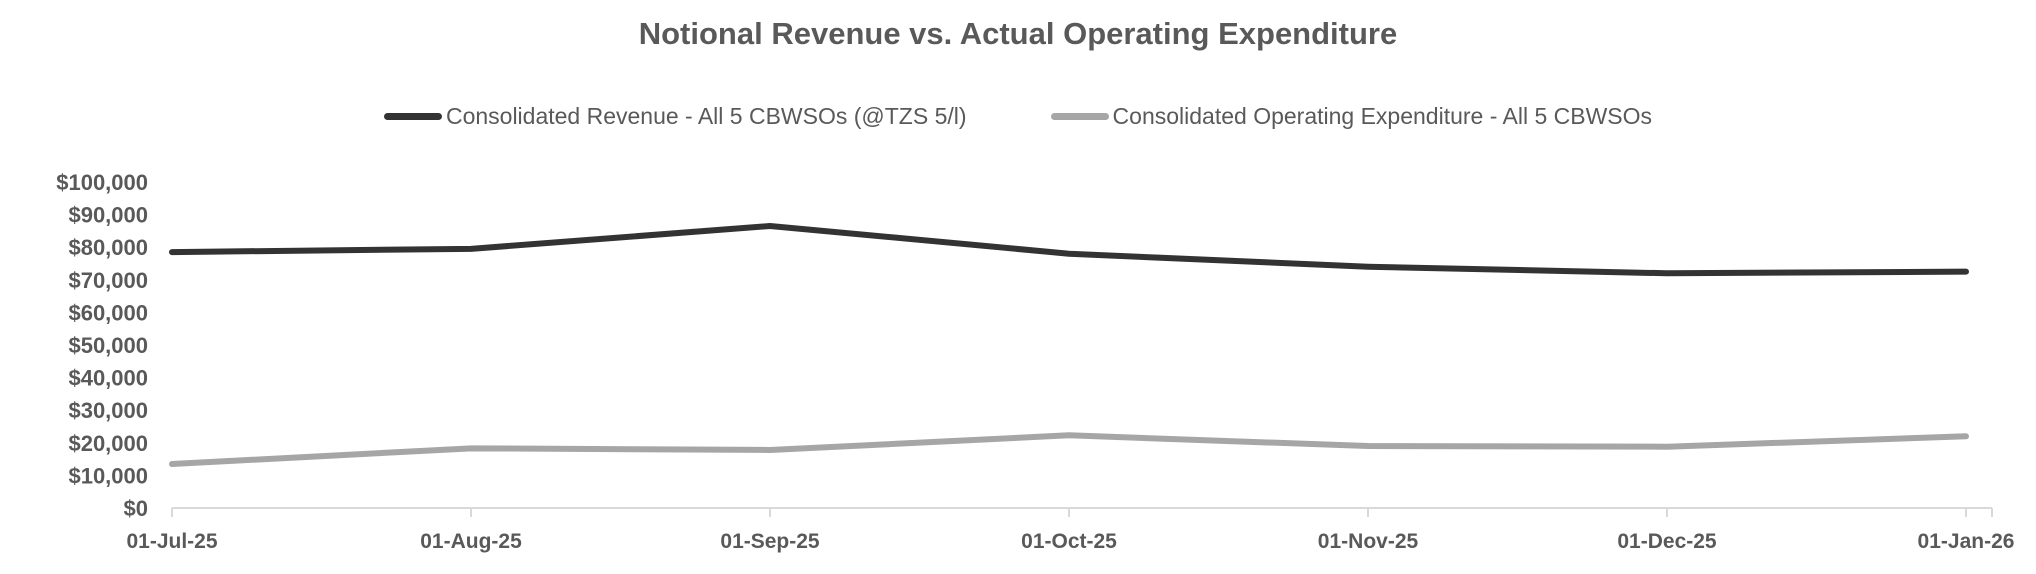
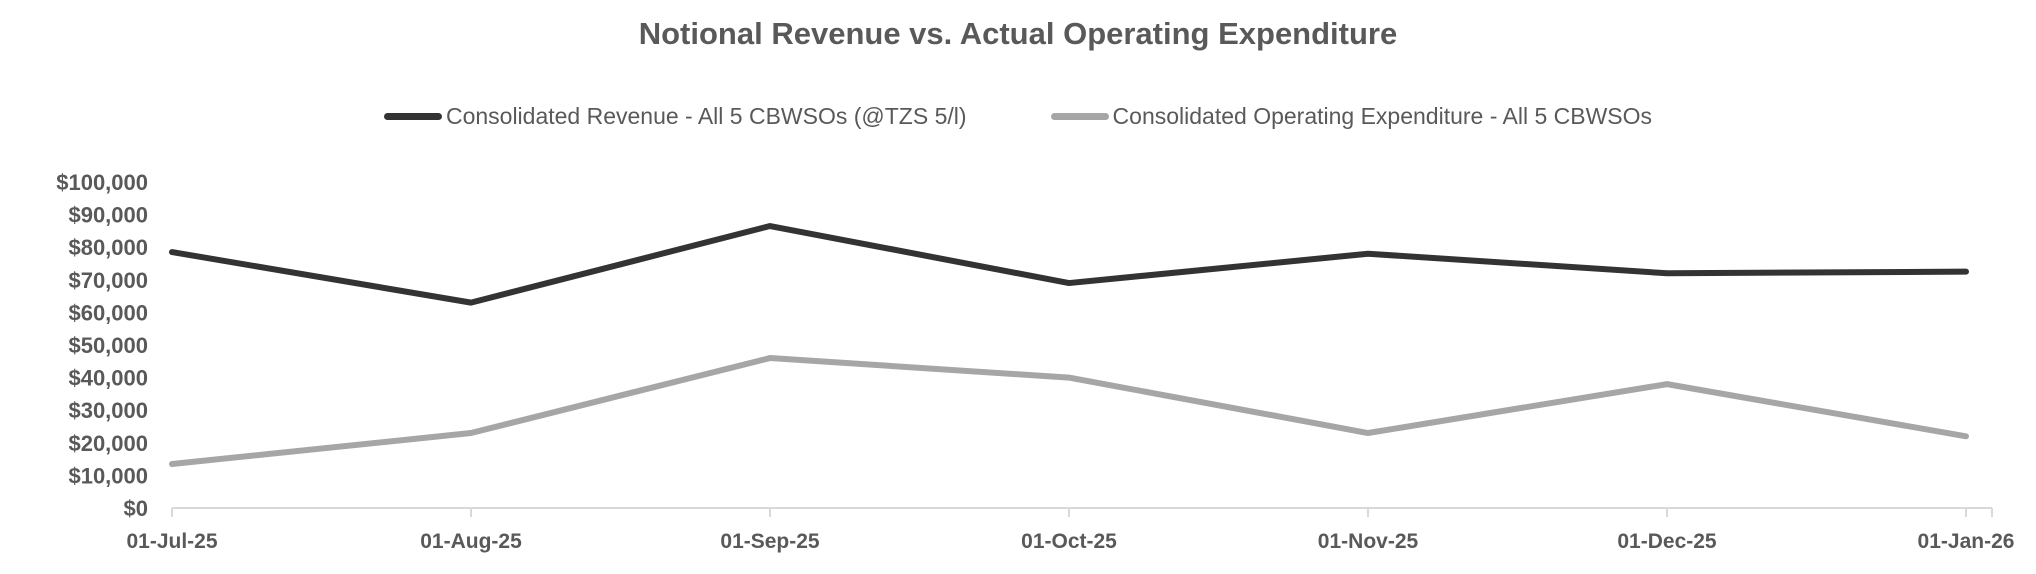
Consolidated Revenue - All 5 CBWSOs (@TZS 5/l)/01-Aug-25: $80000 -> $63000
Consolidated Operating Expenditure - All 5 CBWSOs/01-Aug-25: $18000 -> $23000
Consolidated Operating Expenditure - All 5 CBWSOs/01-Sep-25: $18000 -> $46000
Consolidated Revenue - All 5 CBWSOs (@TZS 5/l)/01-Oct-25: $78000 -> $69000
Consolidated Operating Expenditure - All 5 CBWSOs/01-Oct-25: $22000 -> $40000
Consolidated Revenue - All 5 CBWSOs (@TZS 5/l)/01-Nov-25: $74000 -> $78000
Consolidated Operating Expenditure - All 5 CBWSOs/01-Nov-25: $19000 -> $23000
Consolidated Operating Expenditure - All 5 CBWSOs/01-Dec-25: $19000 -> $38000
